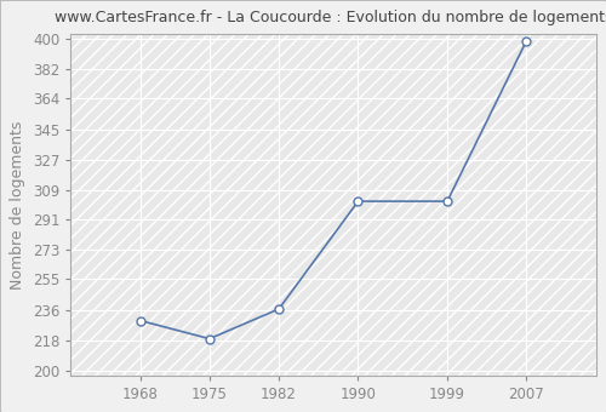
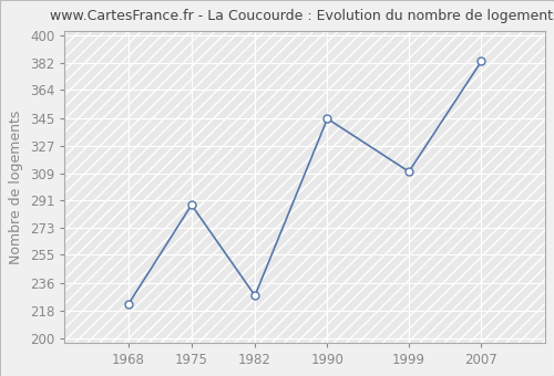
1968: 230 -> 222
1975: 219 -> 288
1982: 237 -> 228
1990: 302 -> 345
1999: 302 -> 310
2007: 399 -> 383
